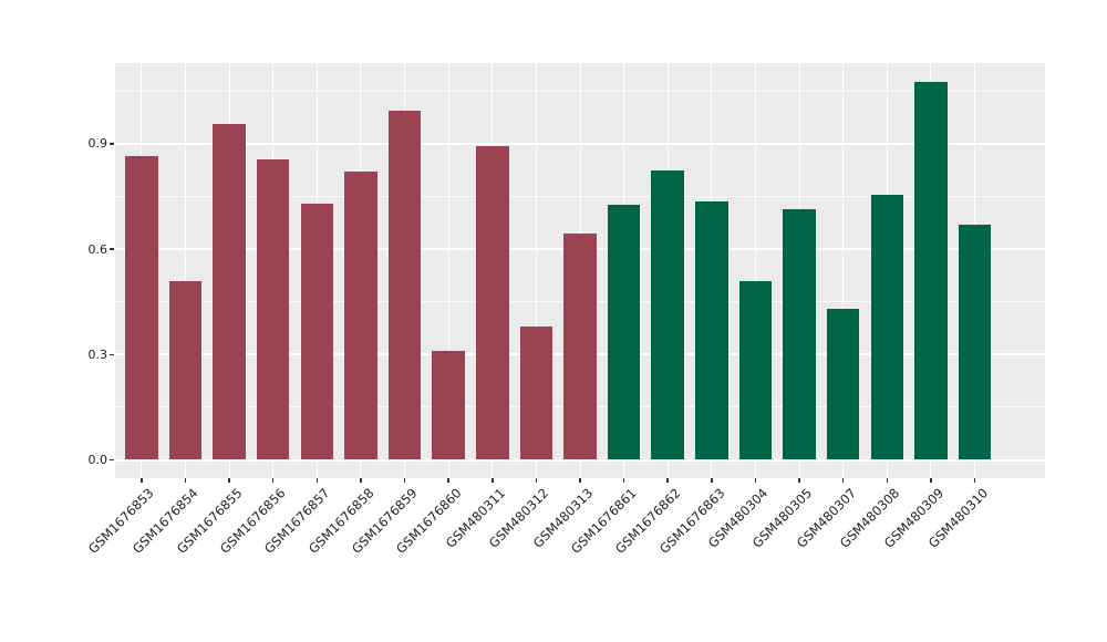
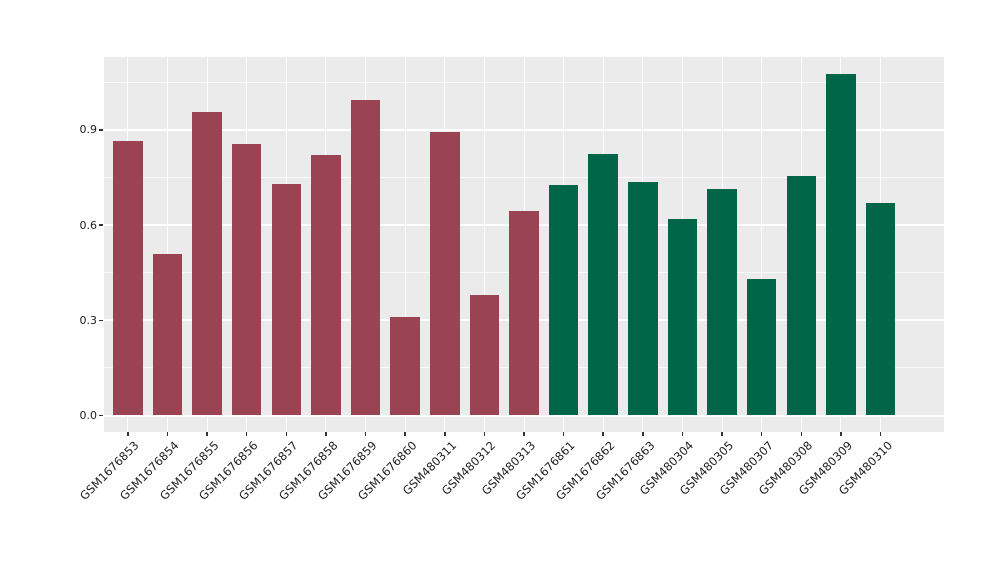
GSM480304: 0.51 -> 0.62
